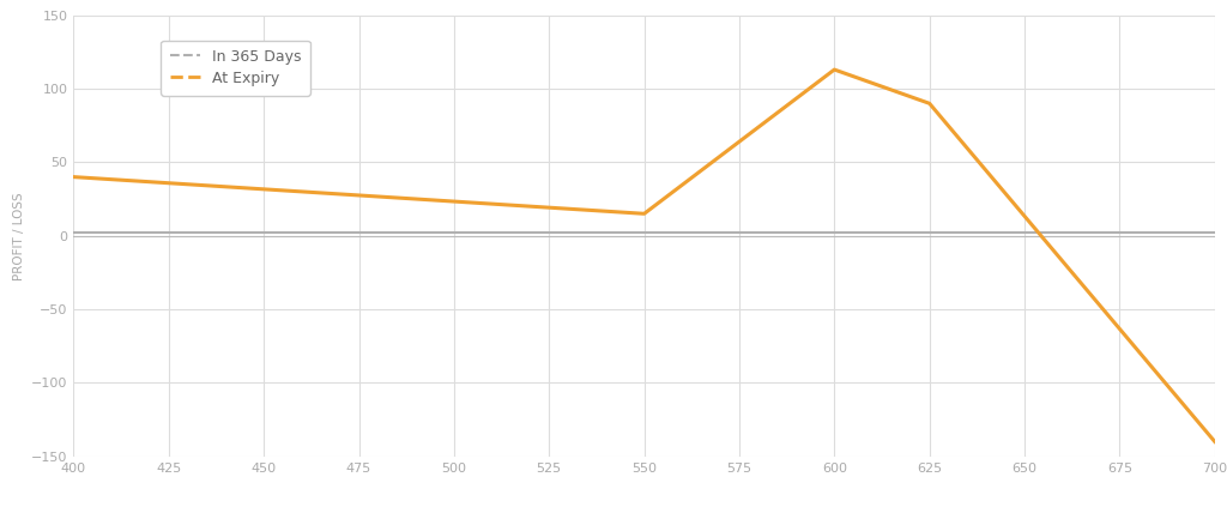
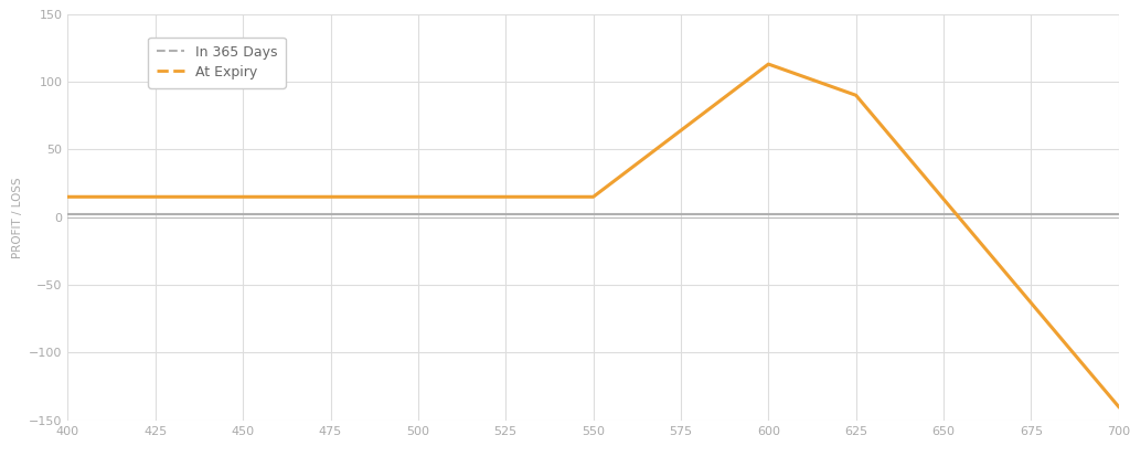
400: 40 -> 15
